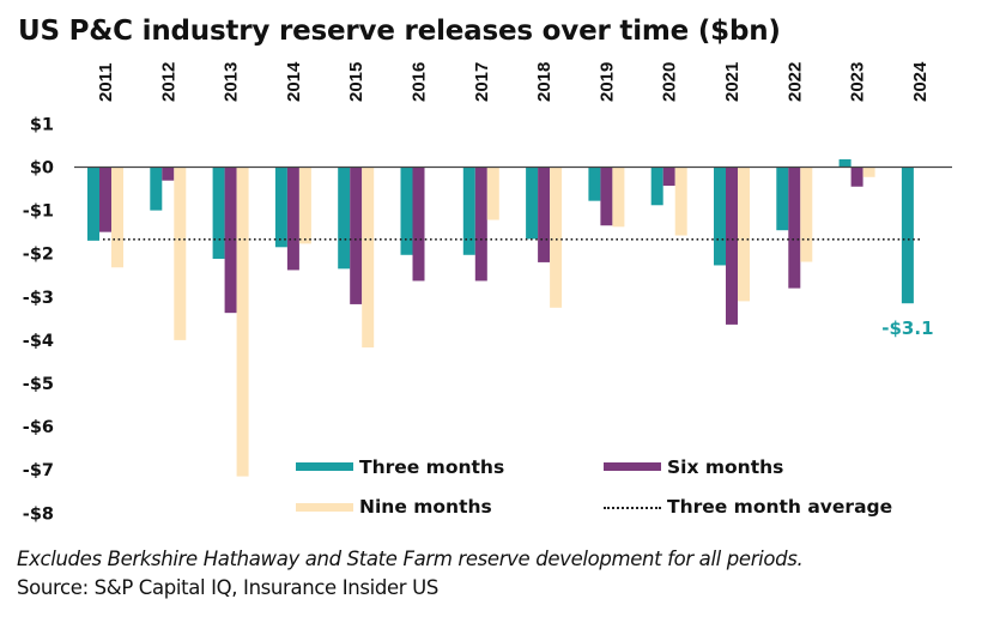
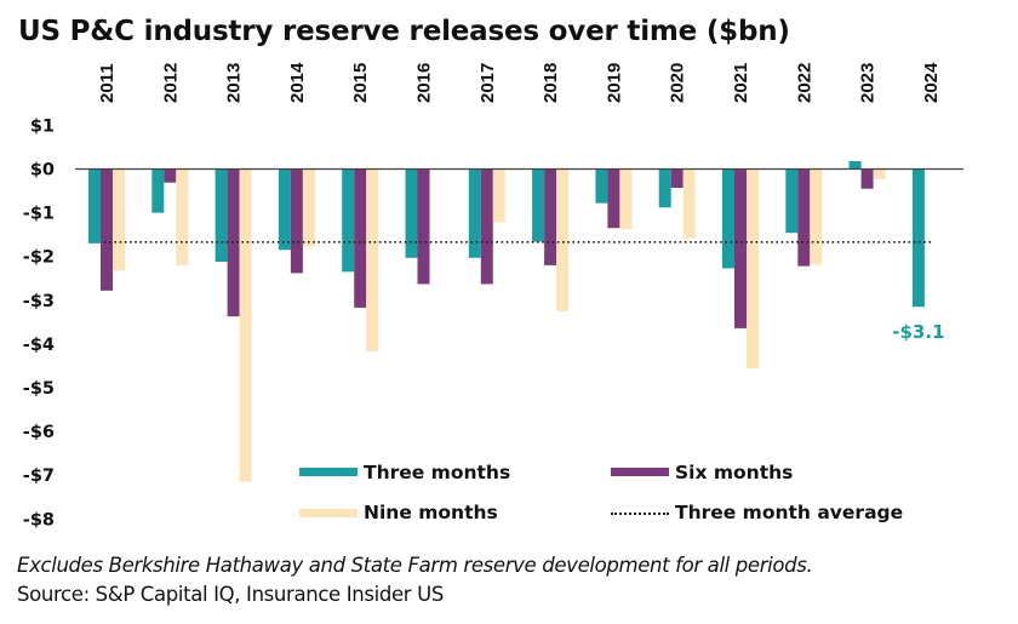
Six months/2011: -$1.5 -> -$2.8
Nine months/2012: -$4.0 -> -$2.2
Nine months/2021: -$3.1 -> -$4.6
Six months/2022: -$2.8 -> -$2.2
